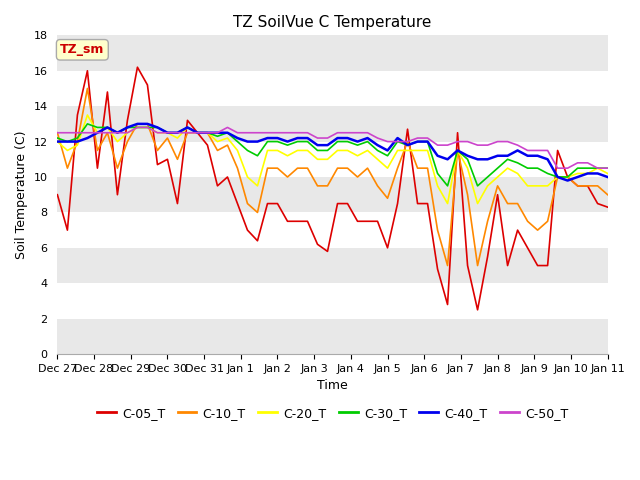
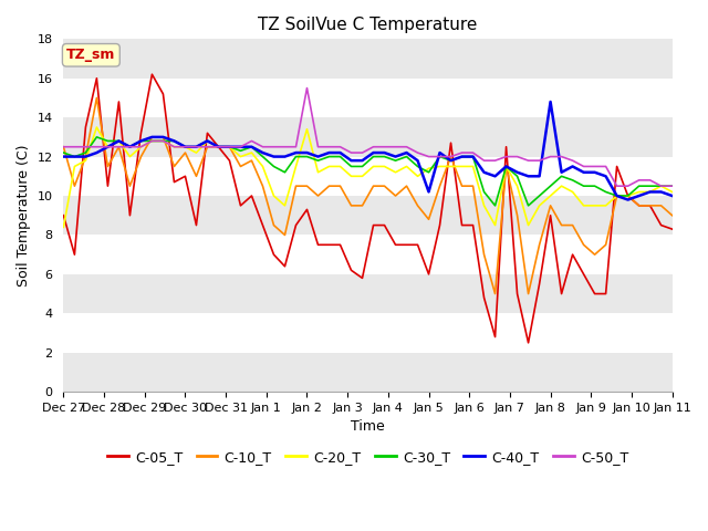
C-20_T/Dec 27: 12.0 -> 8.4
C-05_T/Jan 2: 8.5 -> 9.3
C-20_T/Jan 2: 11.5 -> 13.4
C-50_T/Jan 2: 12.5 -> 15.5
C-20_T/Jan 5: 10.5 -> 11.4
C-40_T/Jan 5: 11.5 -> 10.2
C-40_T/Jan 8: 11.2 -> 14.8
